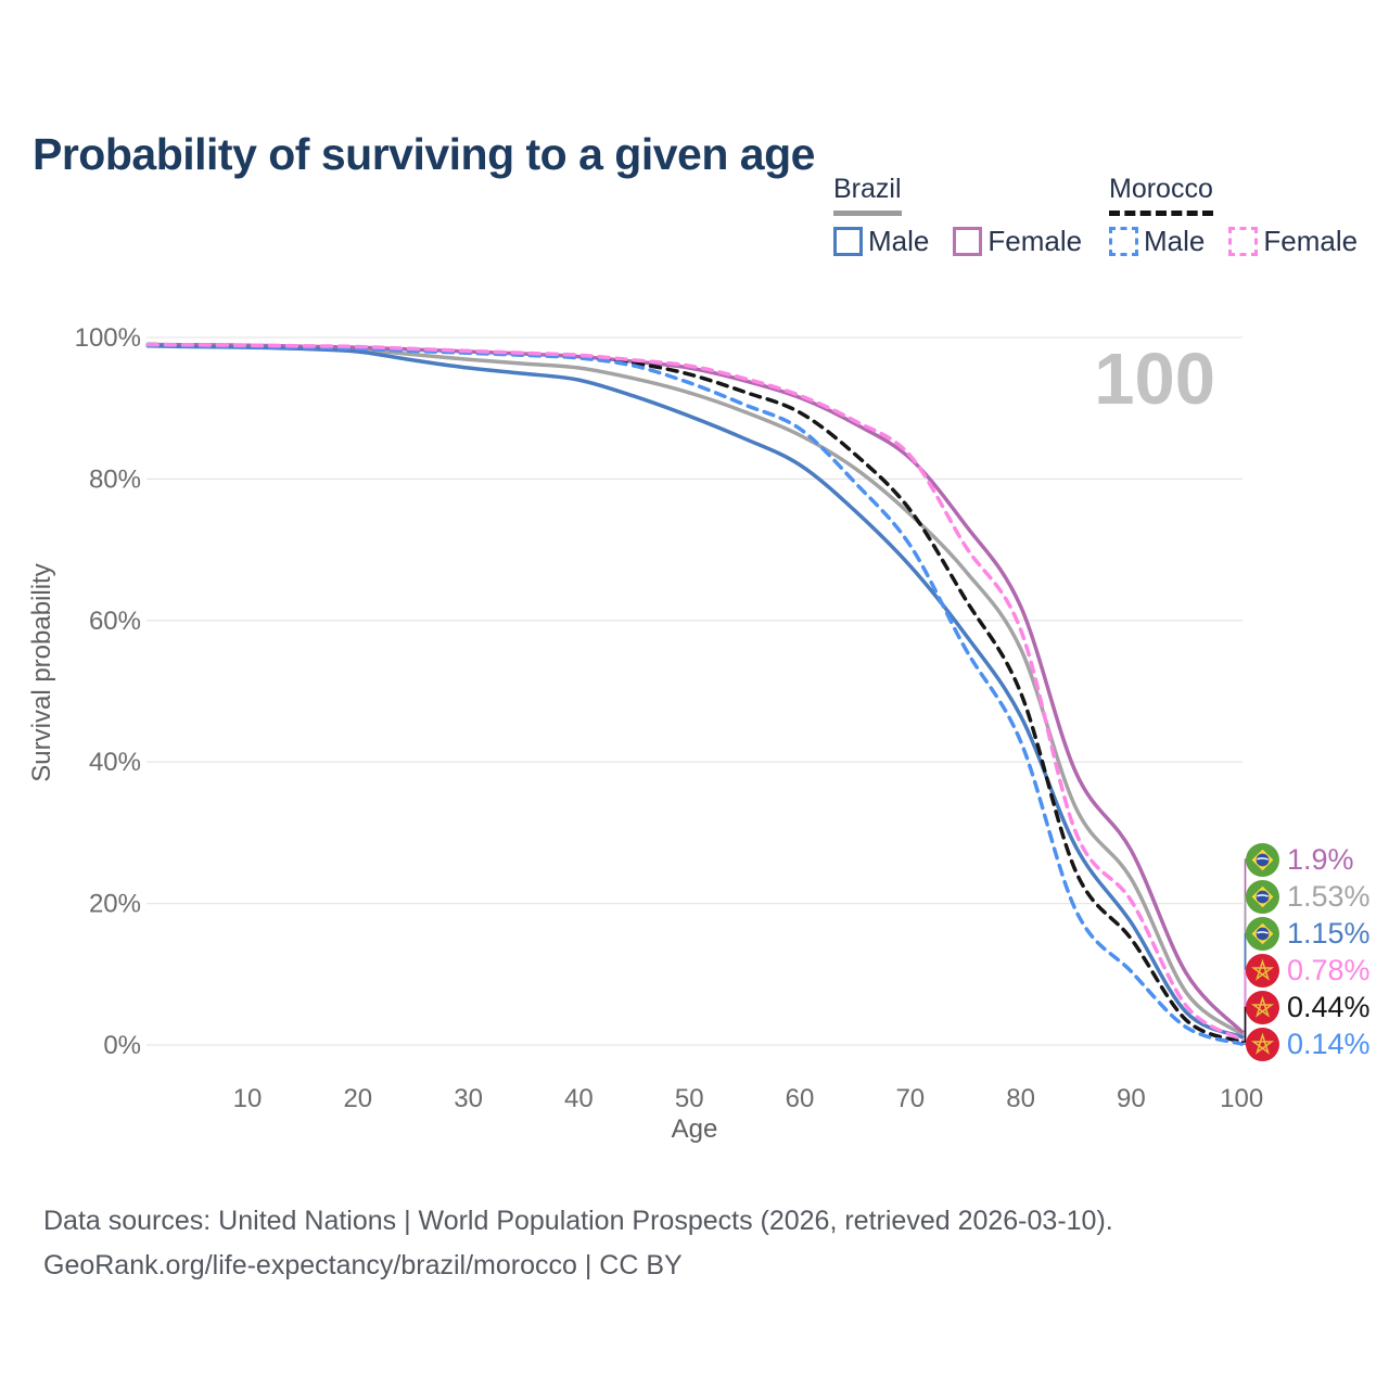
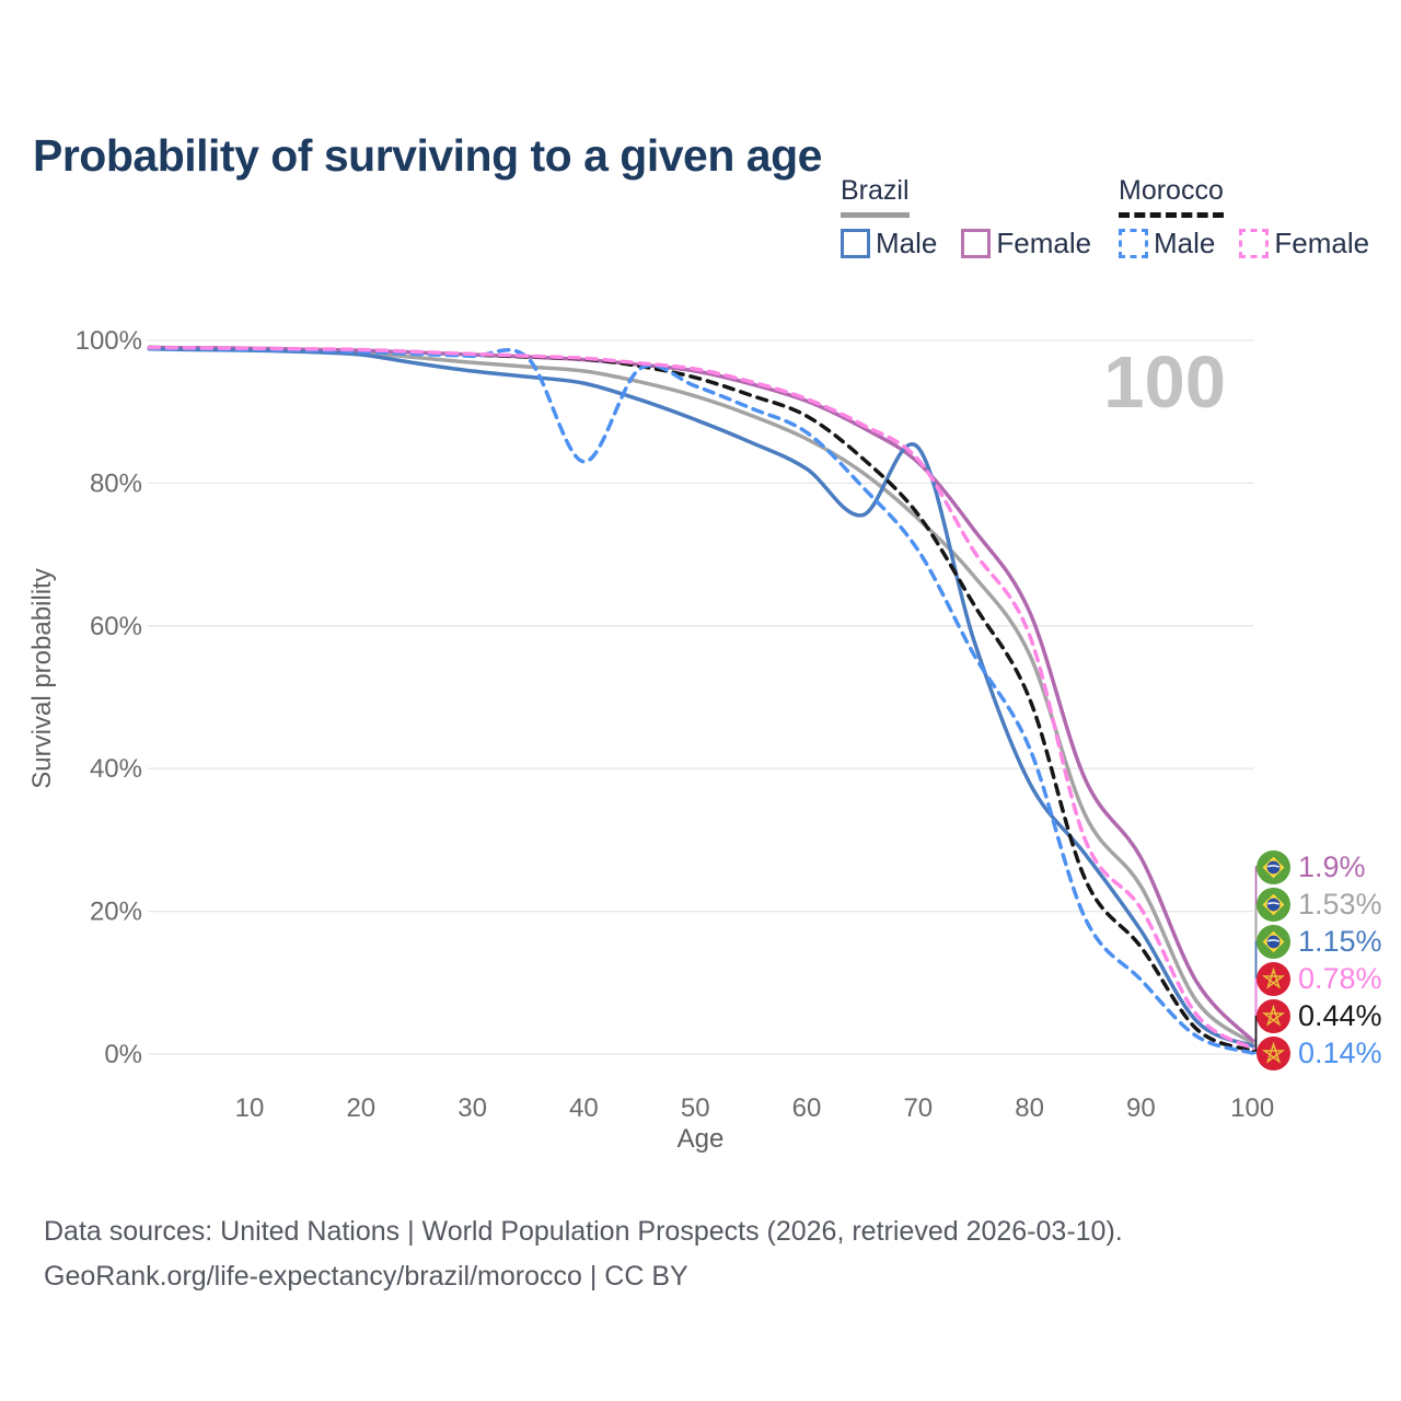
Morocco Male/40: 97% -> 83%
Brazil Male/70: 68% -> 85%
Brazil Male/80: 46% -> 38%
